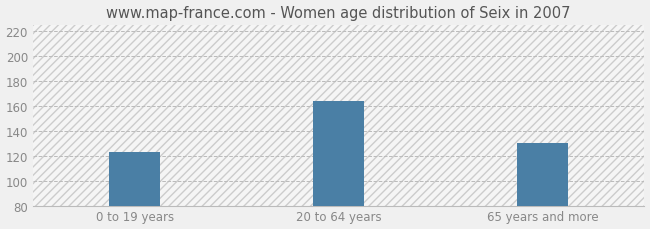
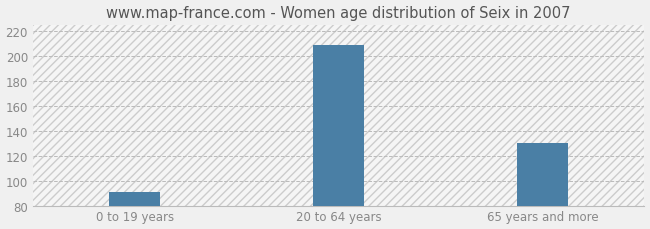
0 to 19 years: 123 -> 91
20 to 64 years: 164 -> 209
